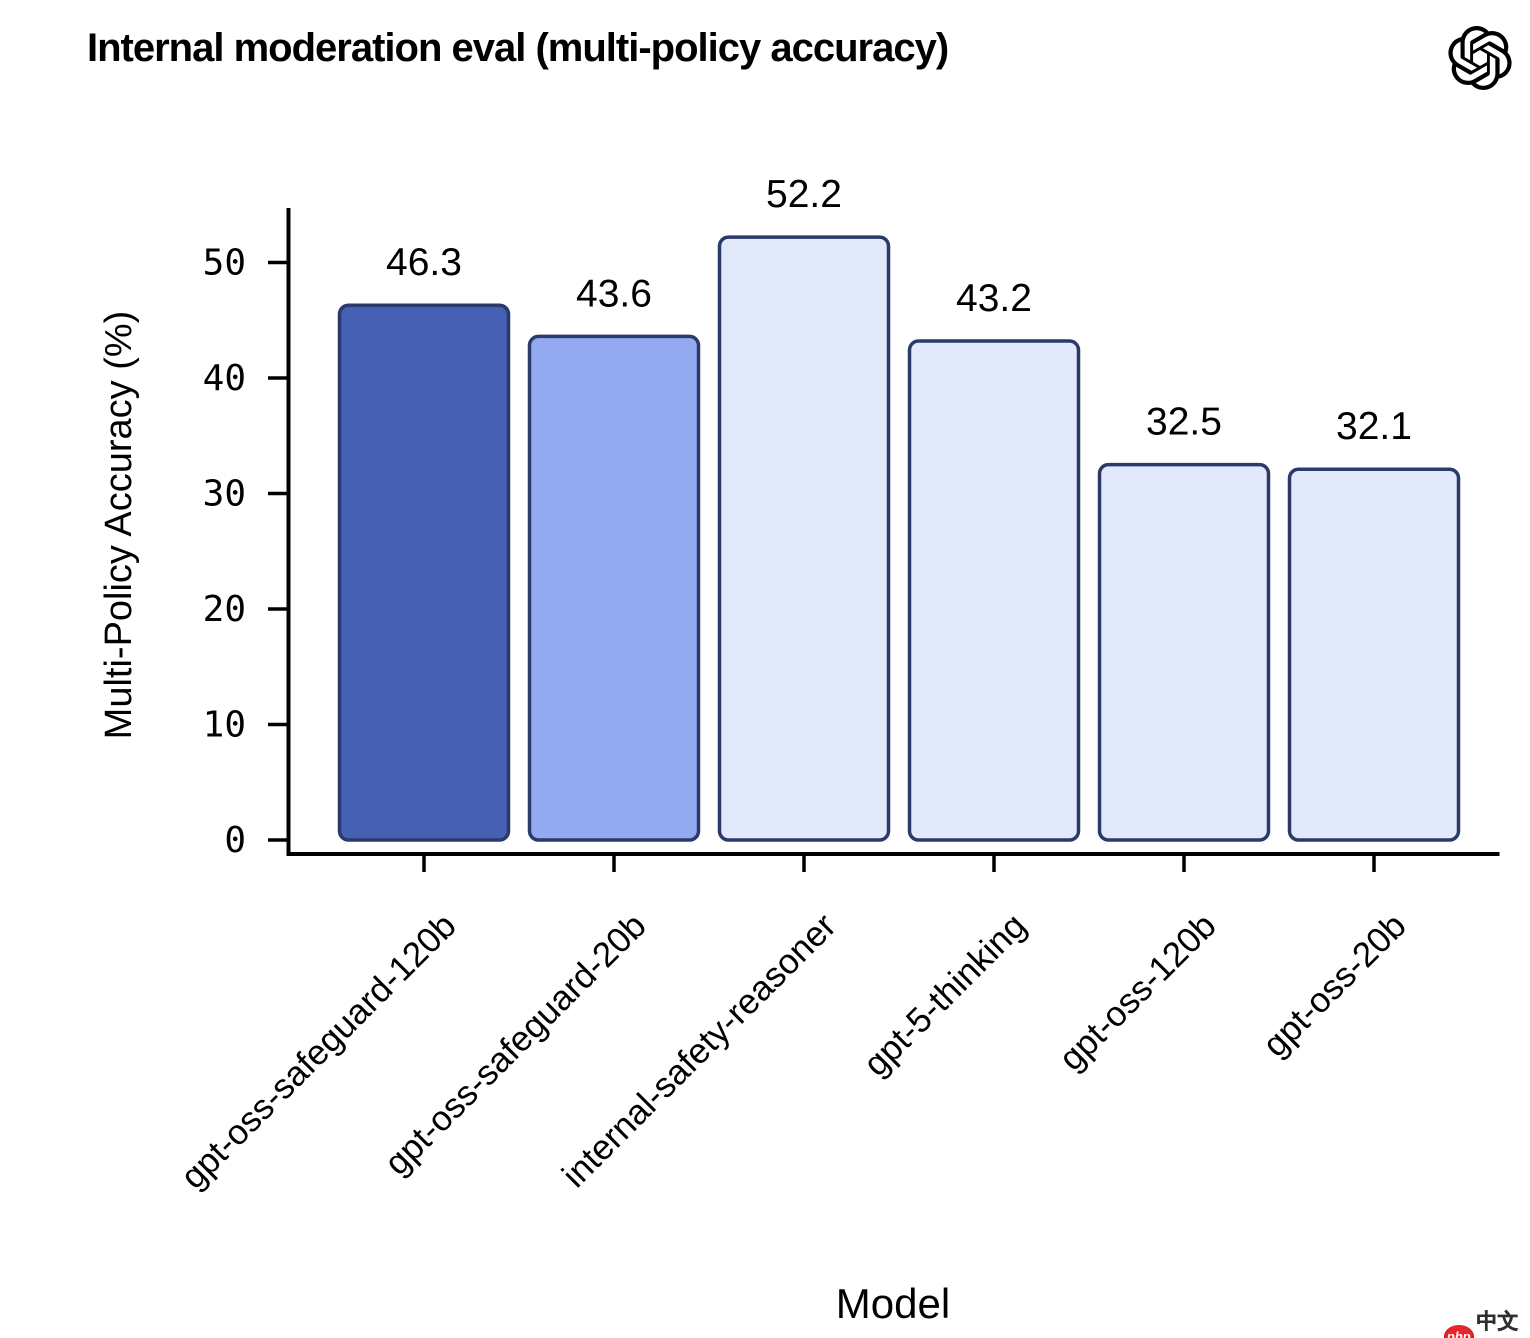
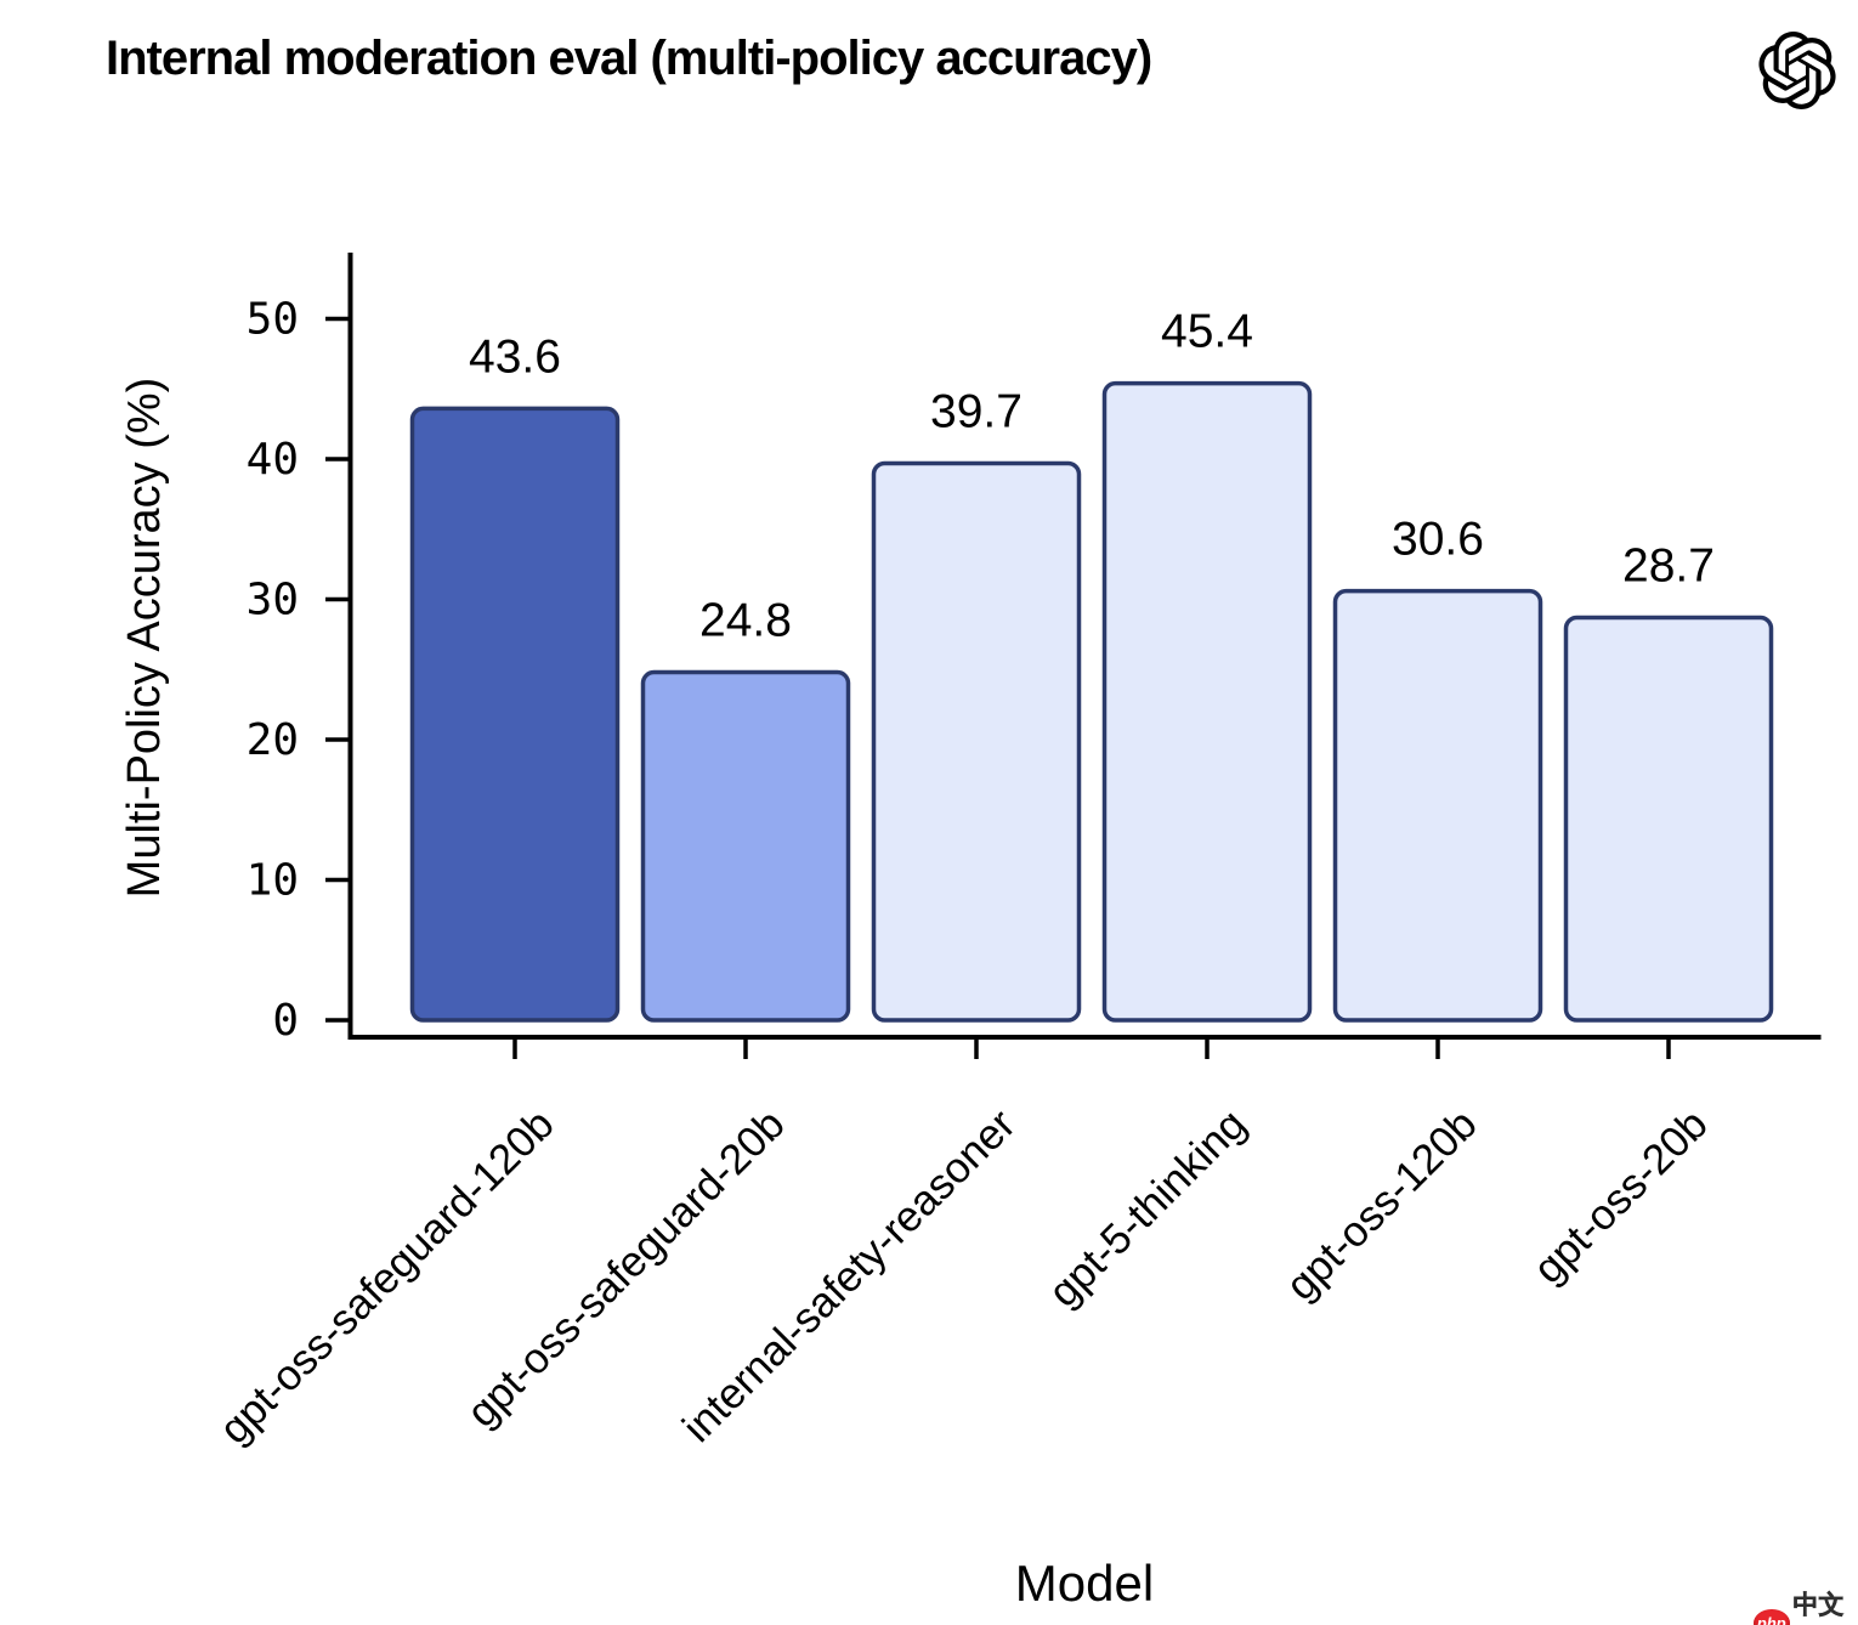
gpt-oss-safeguard-120b: 46.3 -> 43.6
gpt-oss-safeguard-20b: 43.6 -> 24.8
internal-safety-reasoner: 52.2 -> 39.7
gpt-5-thinking: 43.2 -> 45.4
gpt-oss-120b: 32.5 -> 30.6
gpt-oss-20b: 32.1 -> 28.7
